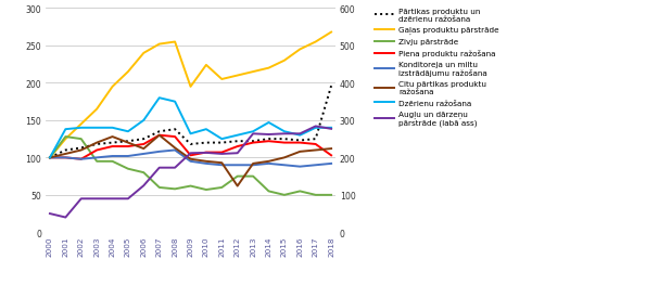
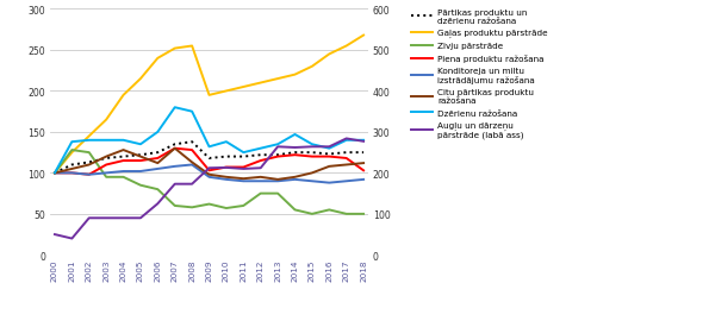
Gaļas produktu pārstrāde/2010: 224 -> 200
Citu pārtikas produktu ražošana/2012: 62 -> 95
Pārtikas produktu un dzērienu ražošana/2018: 196 -> 125
